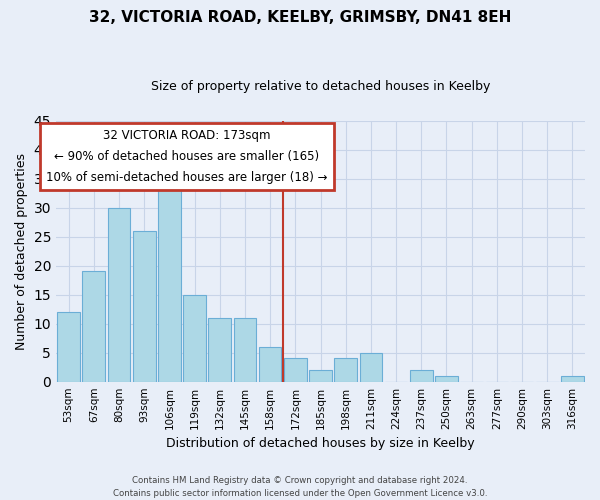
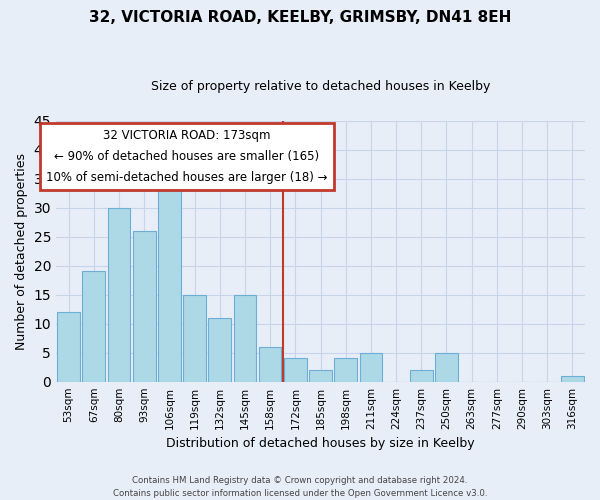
145sqm: 11 -> 15
250sqm: 1 -> 5
